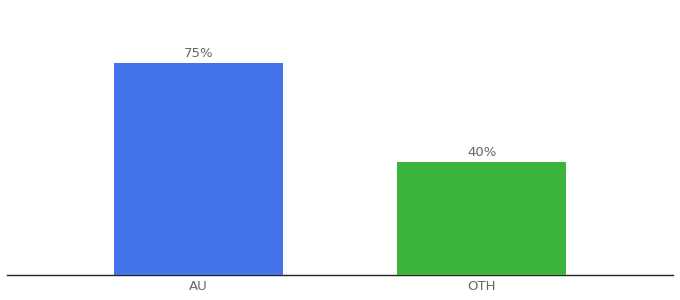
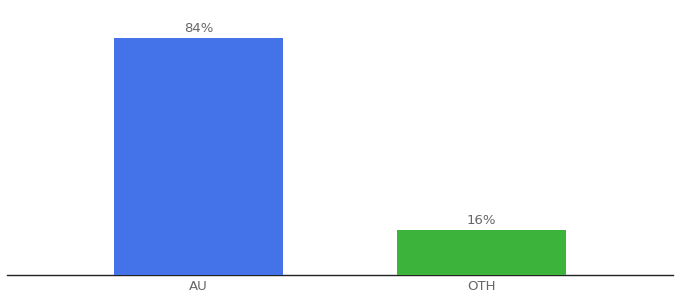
AU: 75% -> 84%
OTH: 40% -> 16%
